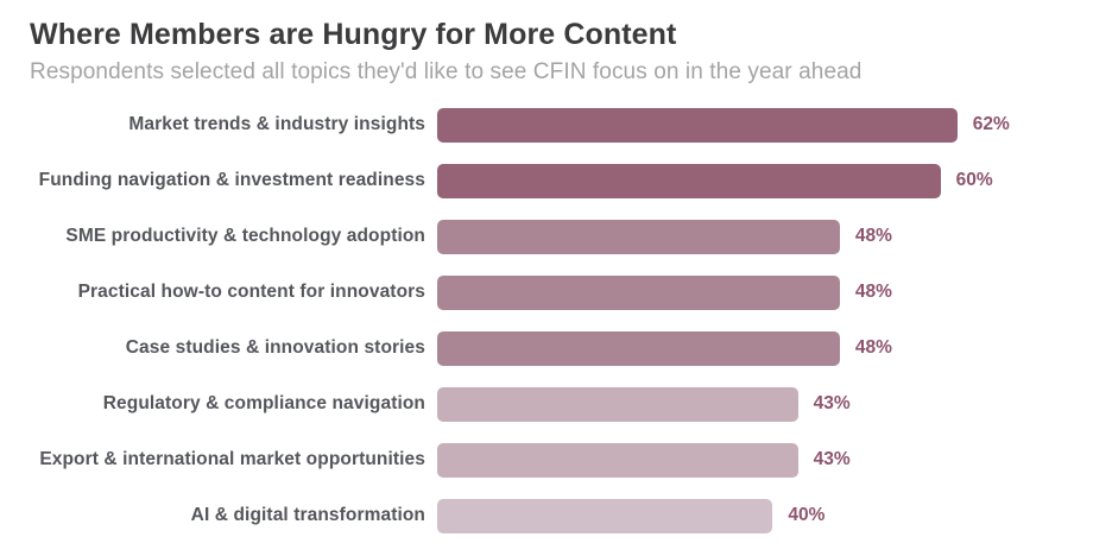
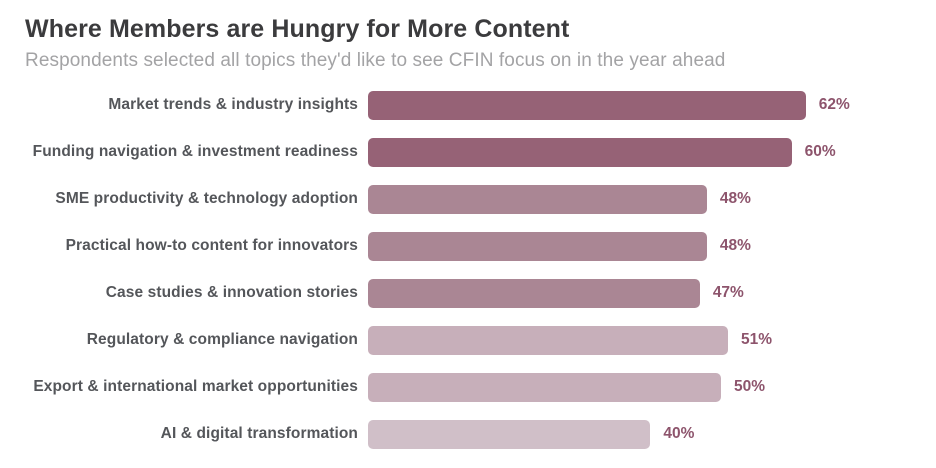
Case studies & innovation stories: 48% -> 47%
Regulatory & compliance navigation: 43% -> 51%
Export & international market opportunities: 43% -> 50%
